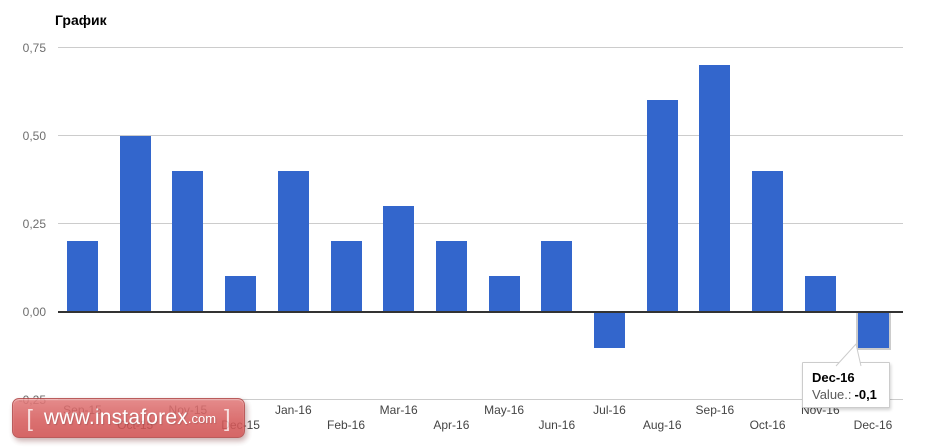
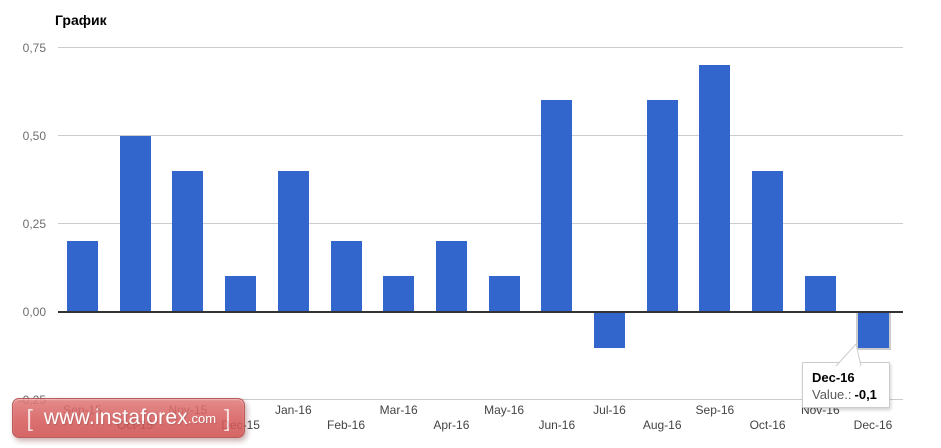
Mar-16: 0,3 -> 0,1
Jun-16: 0,2 -> 0,6
